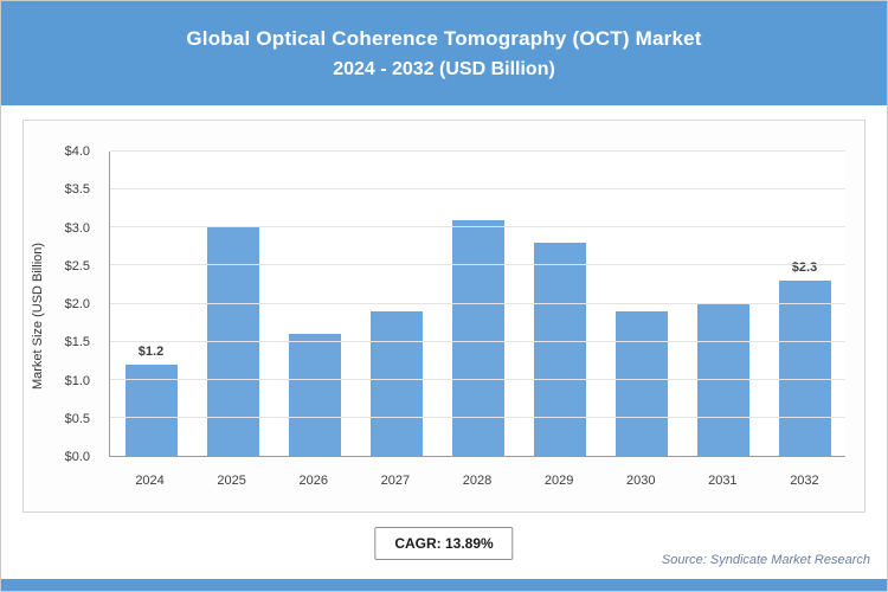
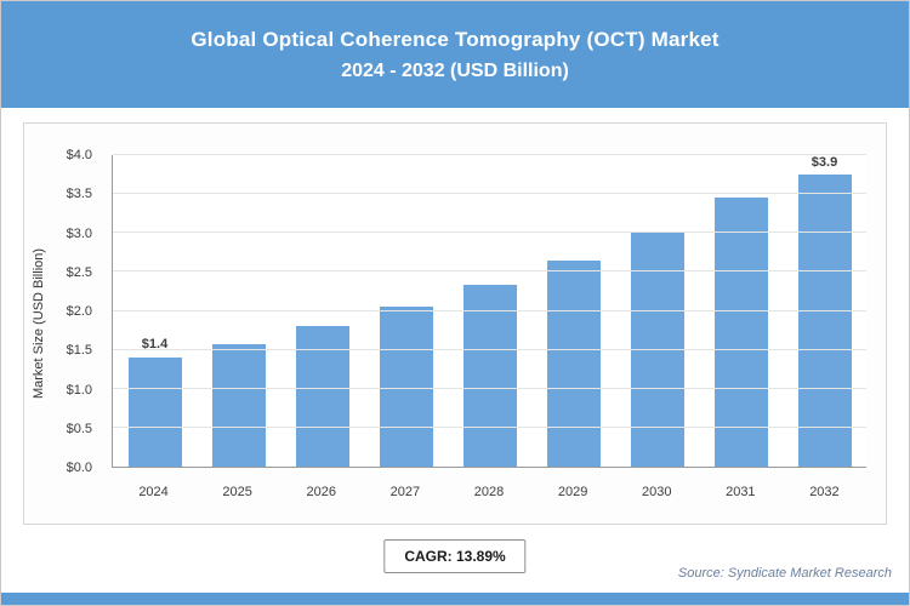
2024: $1.2 -> $1.4
2025: $3.0 -> $1.6
2026: $1.6 -> $1.8
2027: $1.9 -> $2.0
2028: $3.1 -> $2.3
2029: $2.8 -> $2.6
2030: $1.9 -> $3.0
2031: $2.0 -> $3.5
2032: $2.3 -> $3.9
